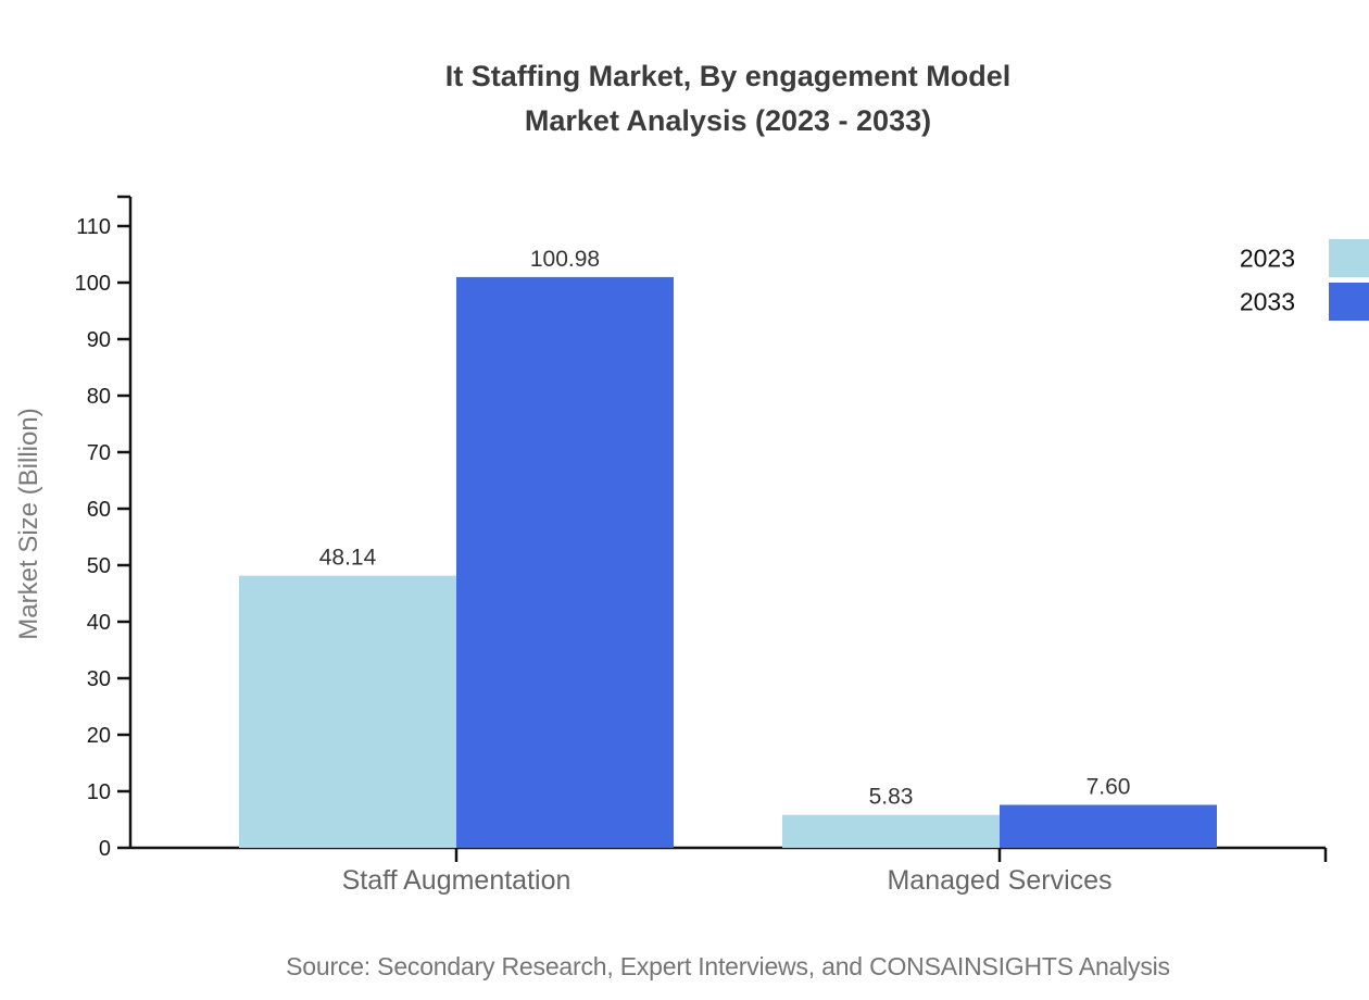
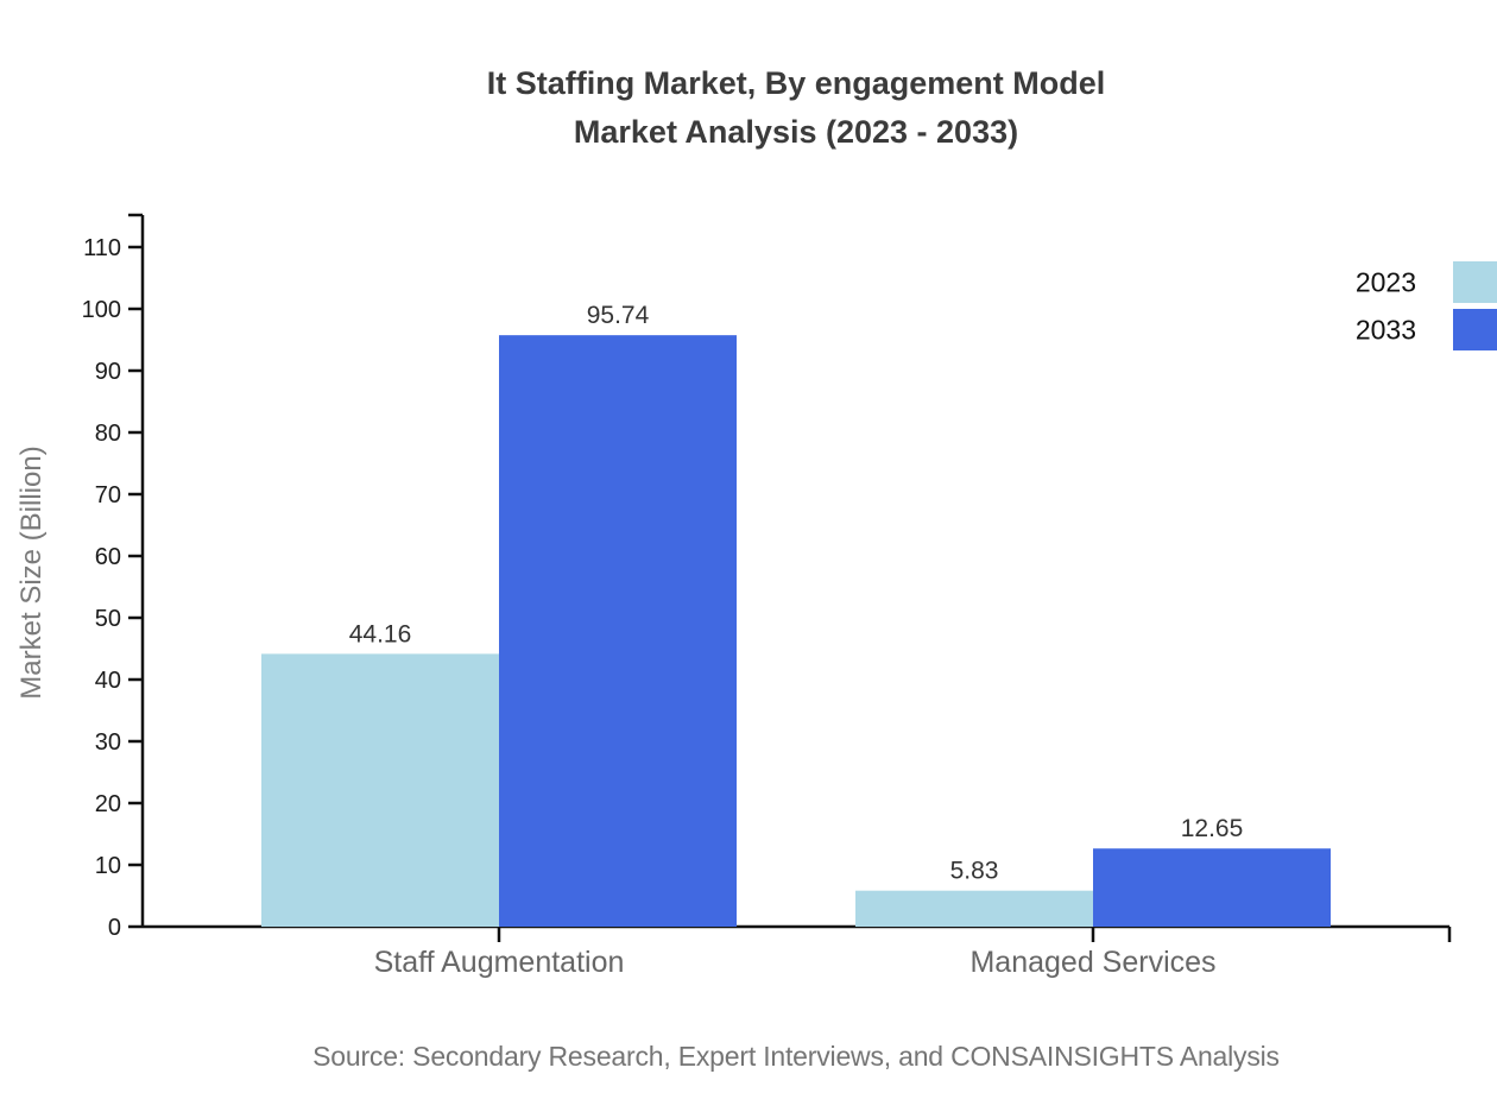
2023/Staff Augmentation: 48.14 -> 44.16
2033/Staff Augmentation: 100.98 -> 95.74
2033/Managed Services: 7.60 -> 12.65
